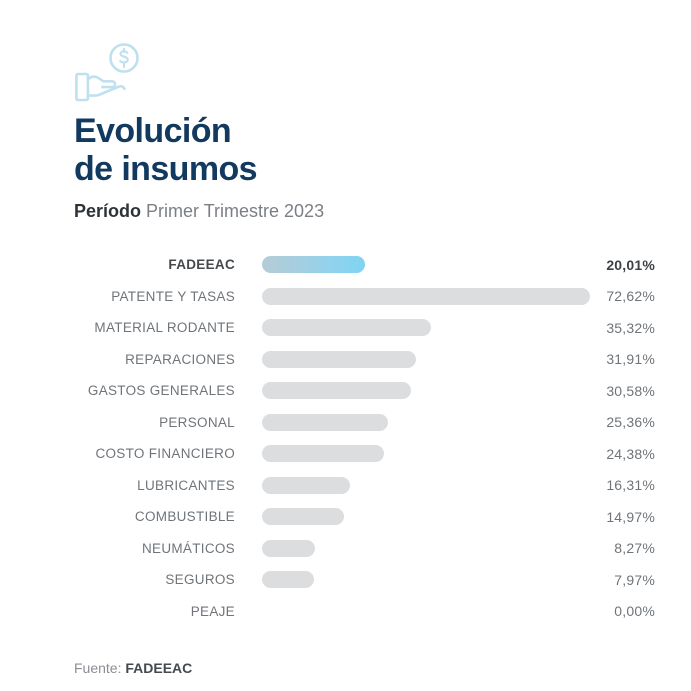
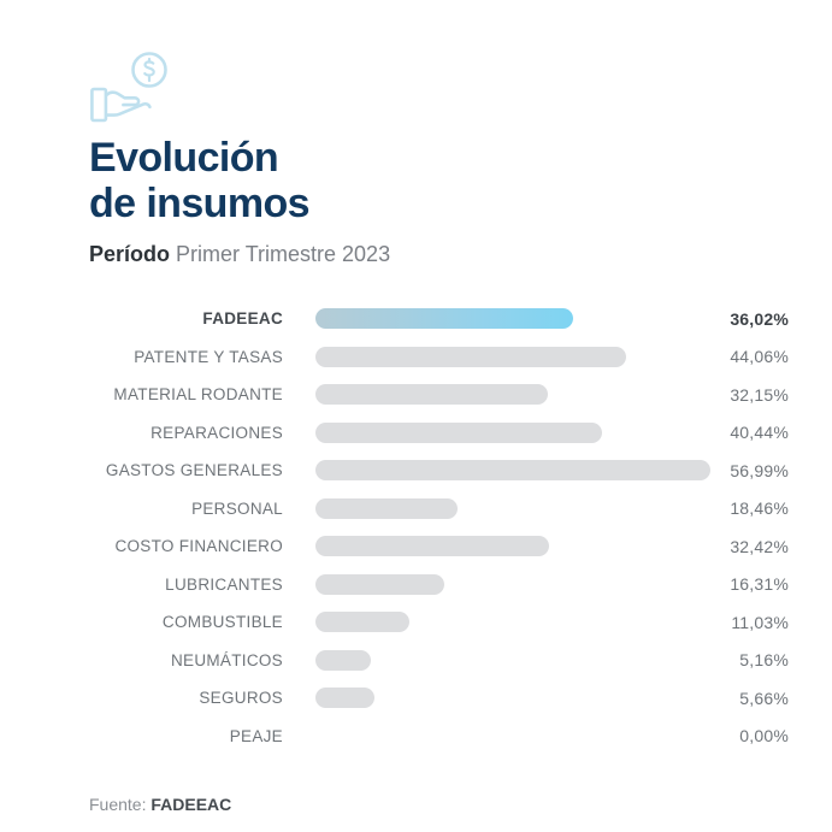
FADEEAC: 20,01% -> 36,02%
PATENTE Y TASAS: 72,62% -> 44,06%
MATERIAL RODANTE: 35,32% -> 32,15%
REPARACIONES: 31,91% -> 40,44%
GASTOS GENERALES: 30,58% -> 56,99%
PERSONAL: 25,36% -> 18,46%
COSTO FINANCIERO: 24,38% -> 32,42%
COMBUSTIBLE: 14,97% -> 11,03%
NEUMÁTICOS: 8,27% -> 5,16%
SEGUROS: 7,97% -> 5,66%
